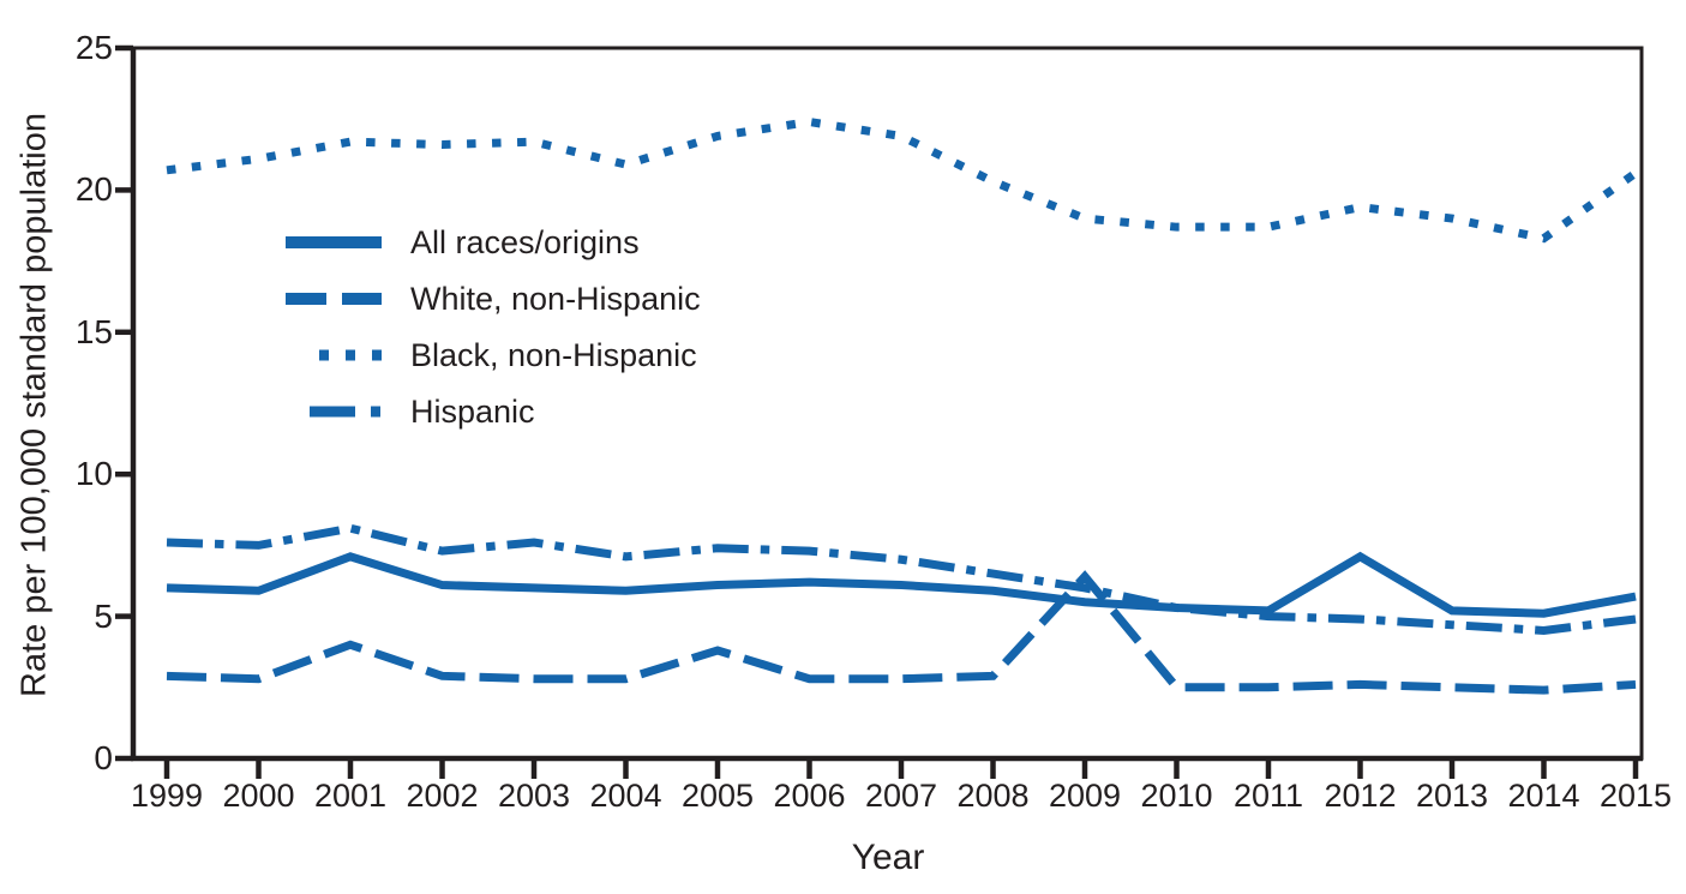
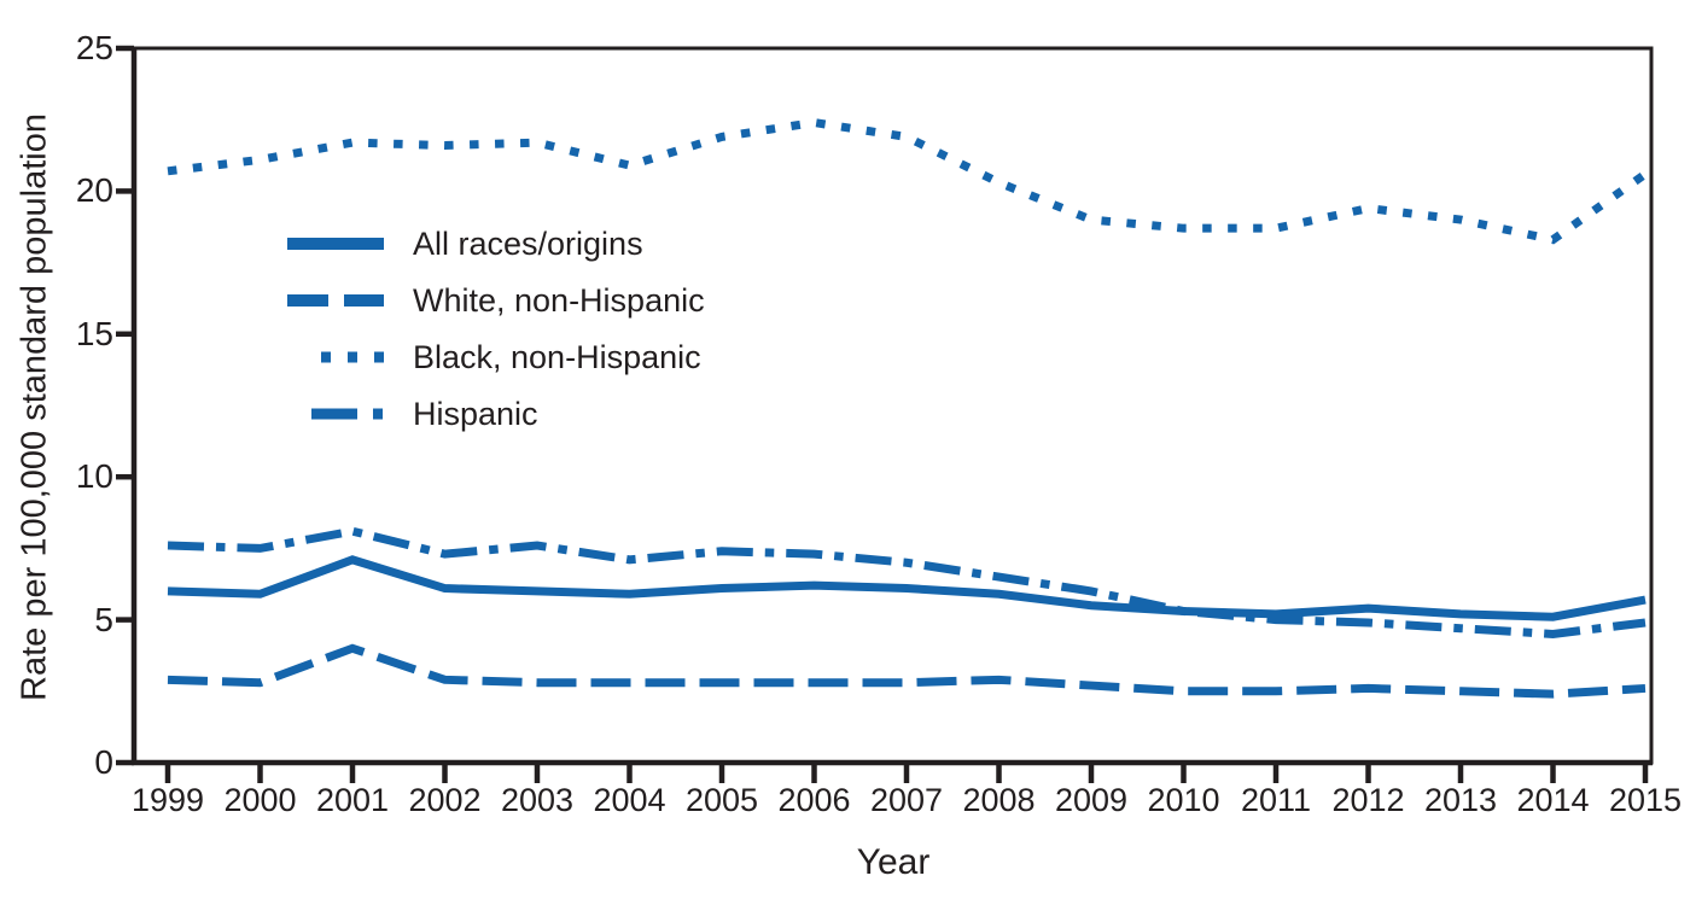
White, non-Hispanic/2005: 3.8 -> 2.8
White, non-Hispanic/2009: 6.4 -> 2.7
All races/origins/2012: 7.1 -> 5.4
